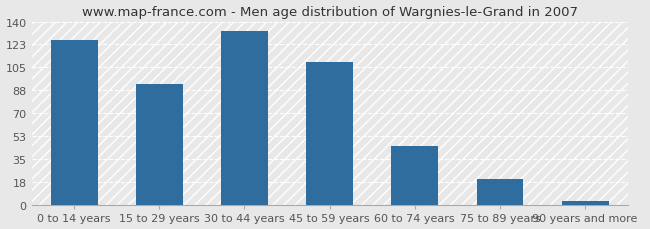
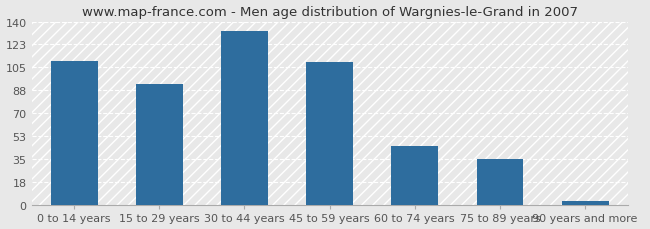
0 to 14 years: 126 -> 110
75 to 89 years: 20 -> 35
